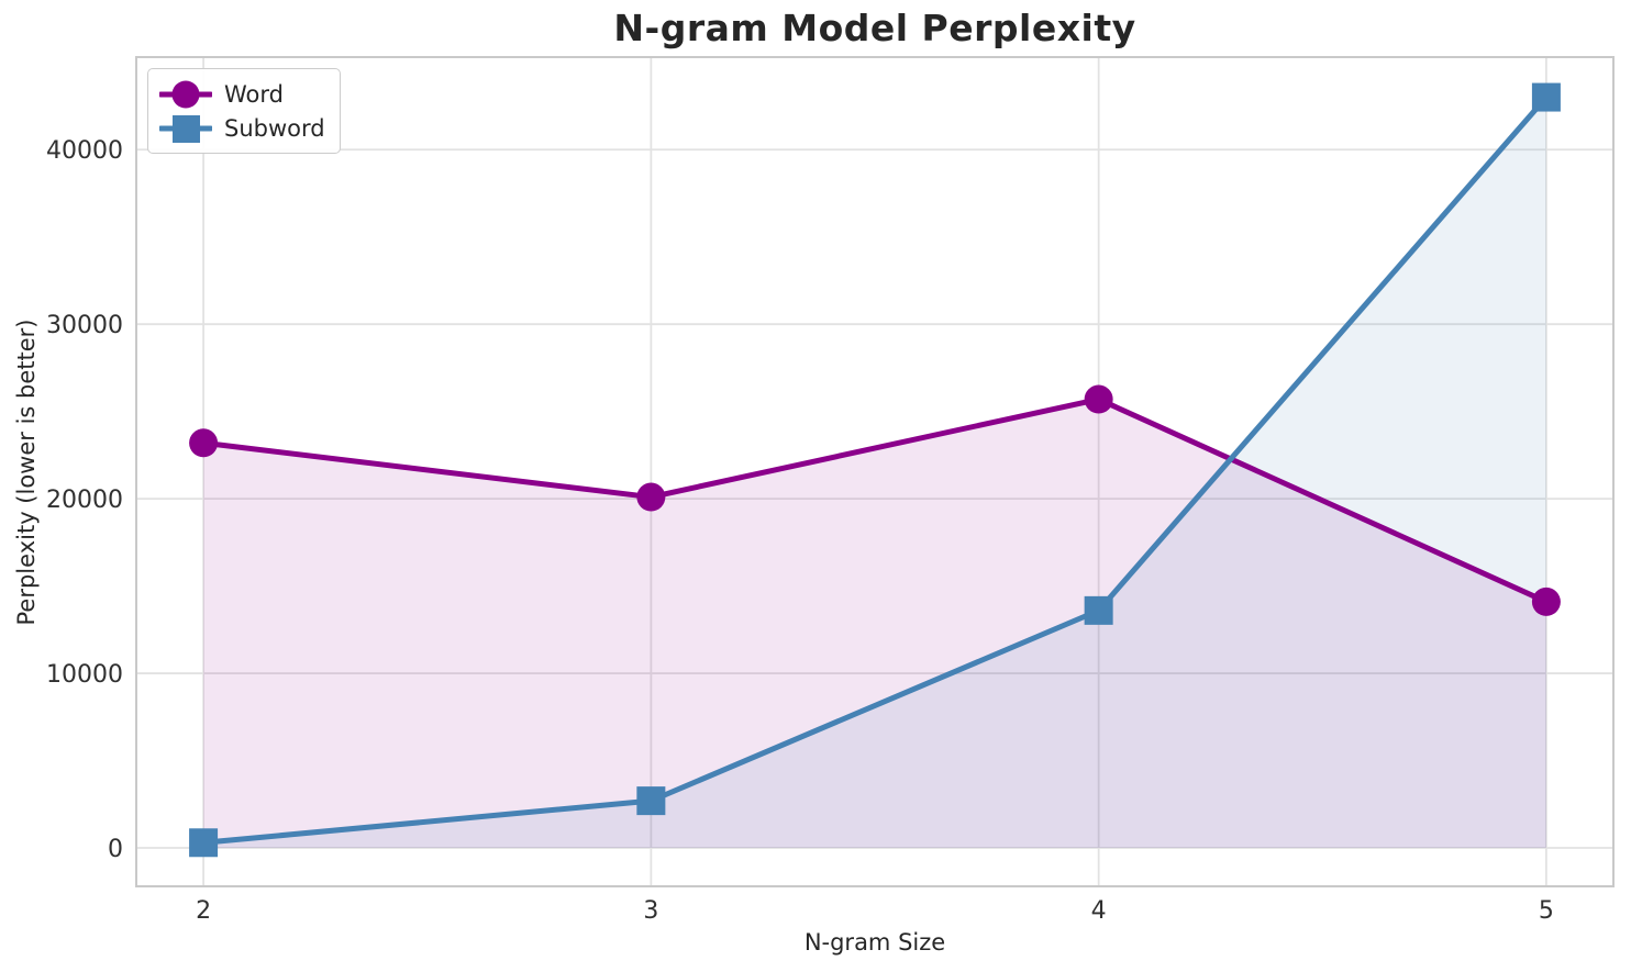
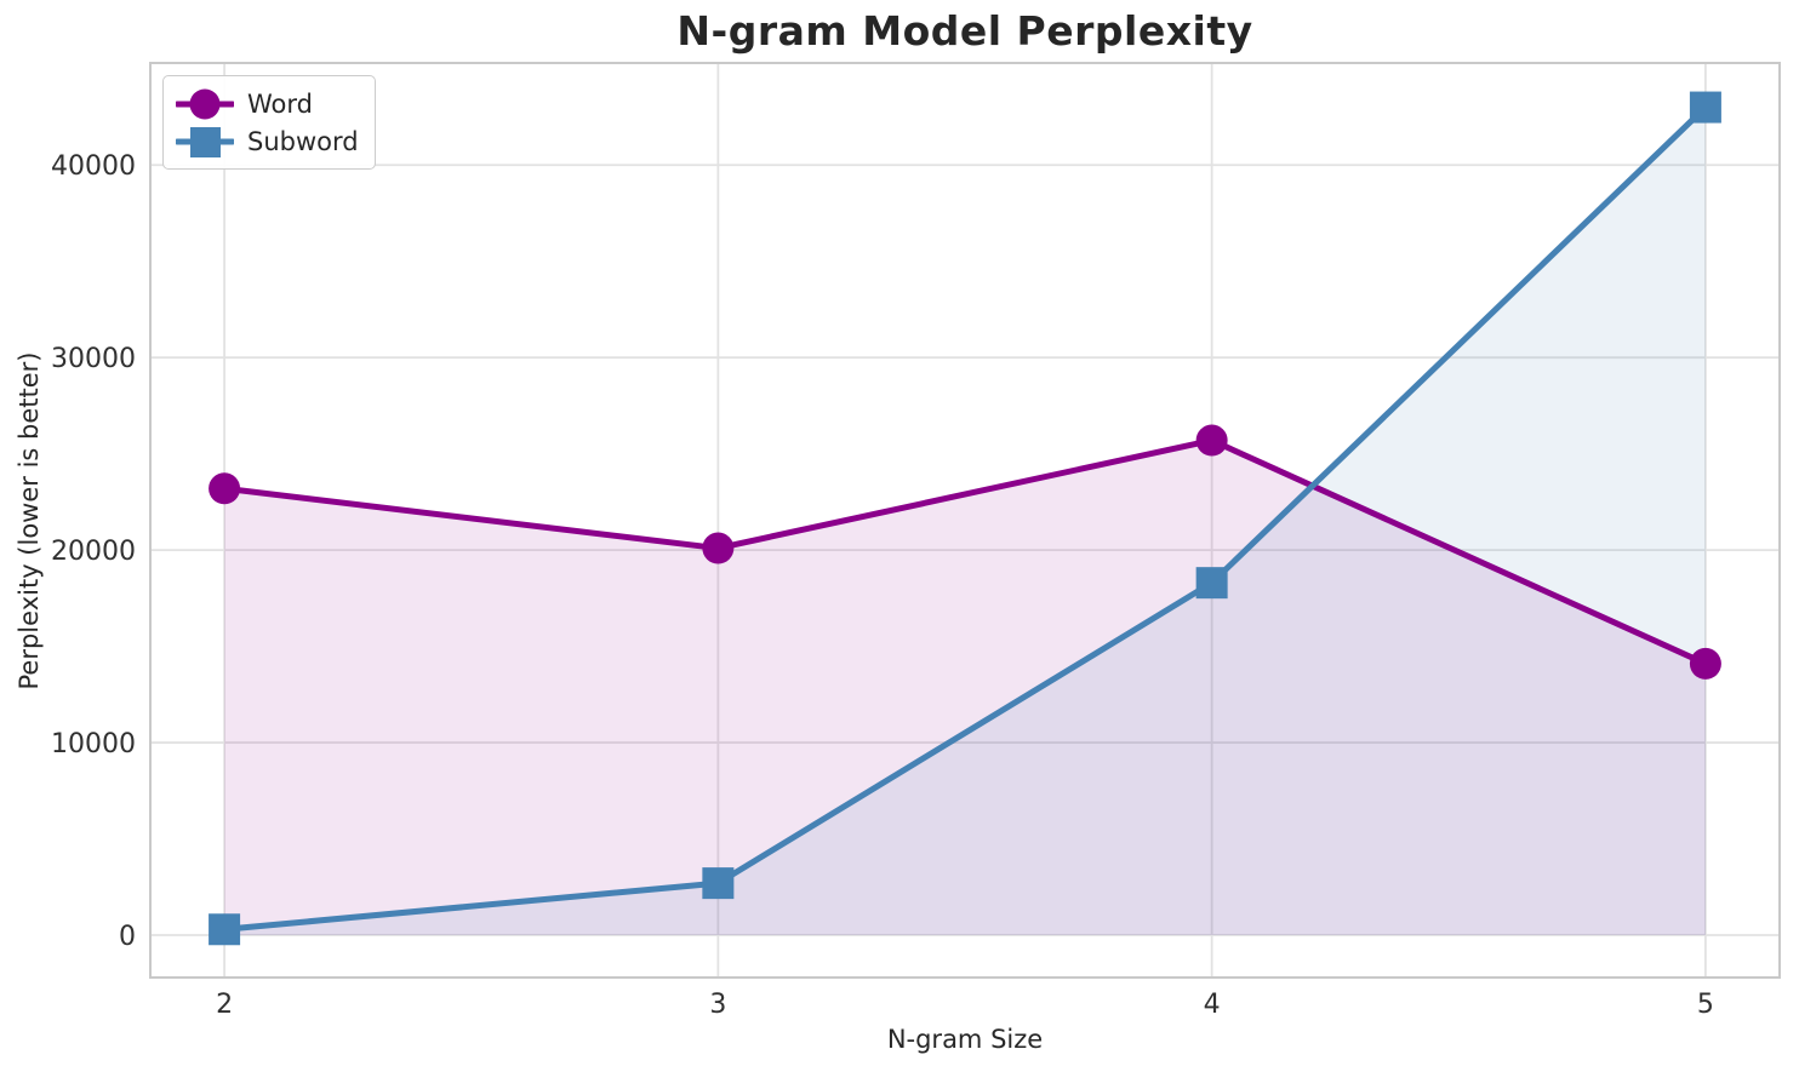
Subword/4: 13600 -> 18300
